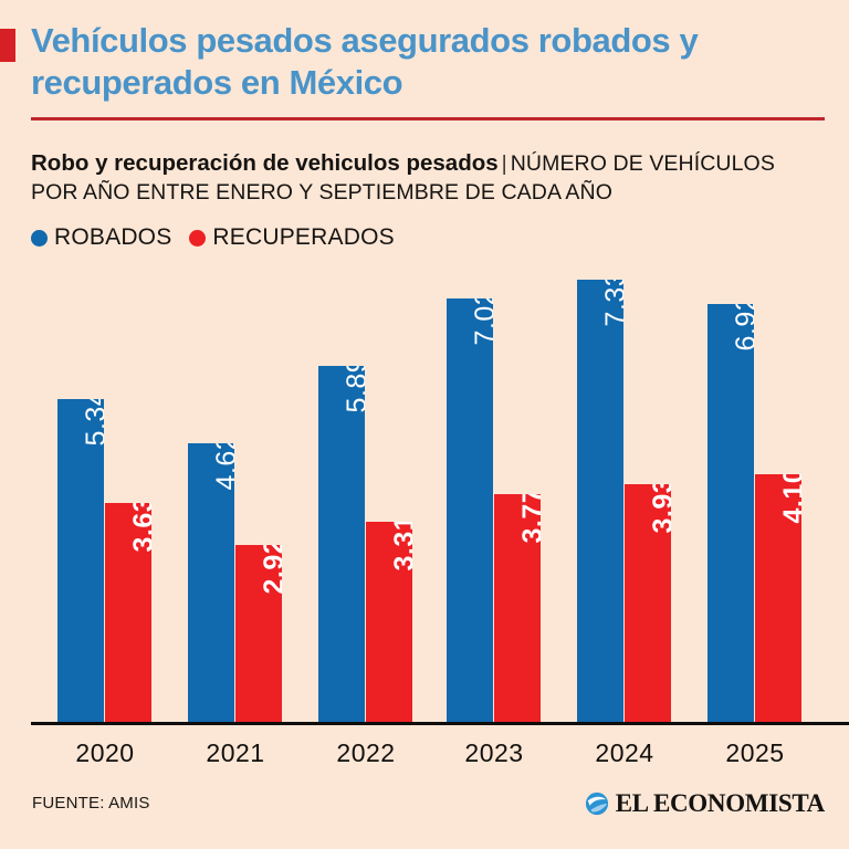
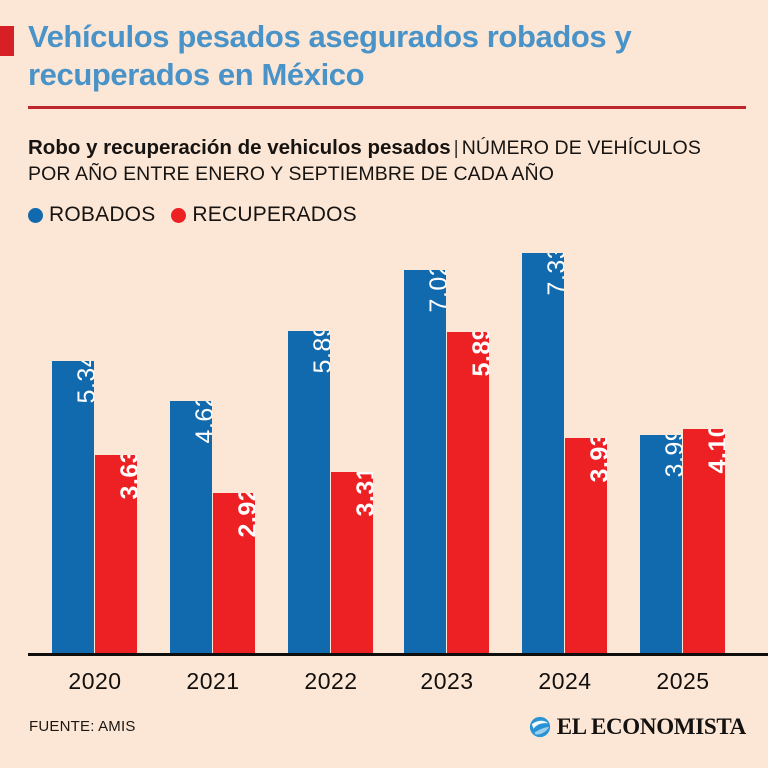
RECUPERADOS/2023: 3,776 -> 5,894
ROBADOS/2025: 6,926 -> 3,996
